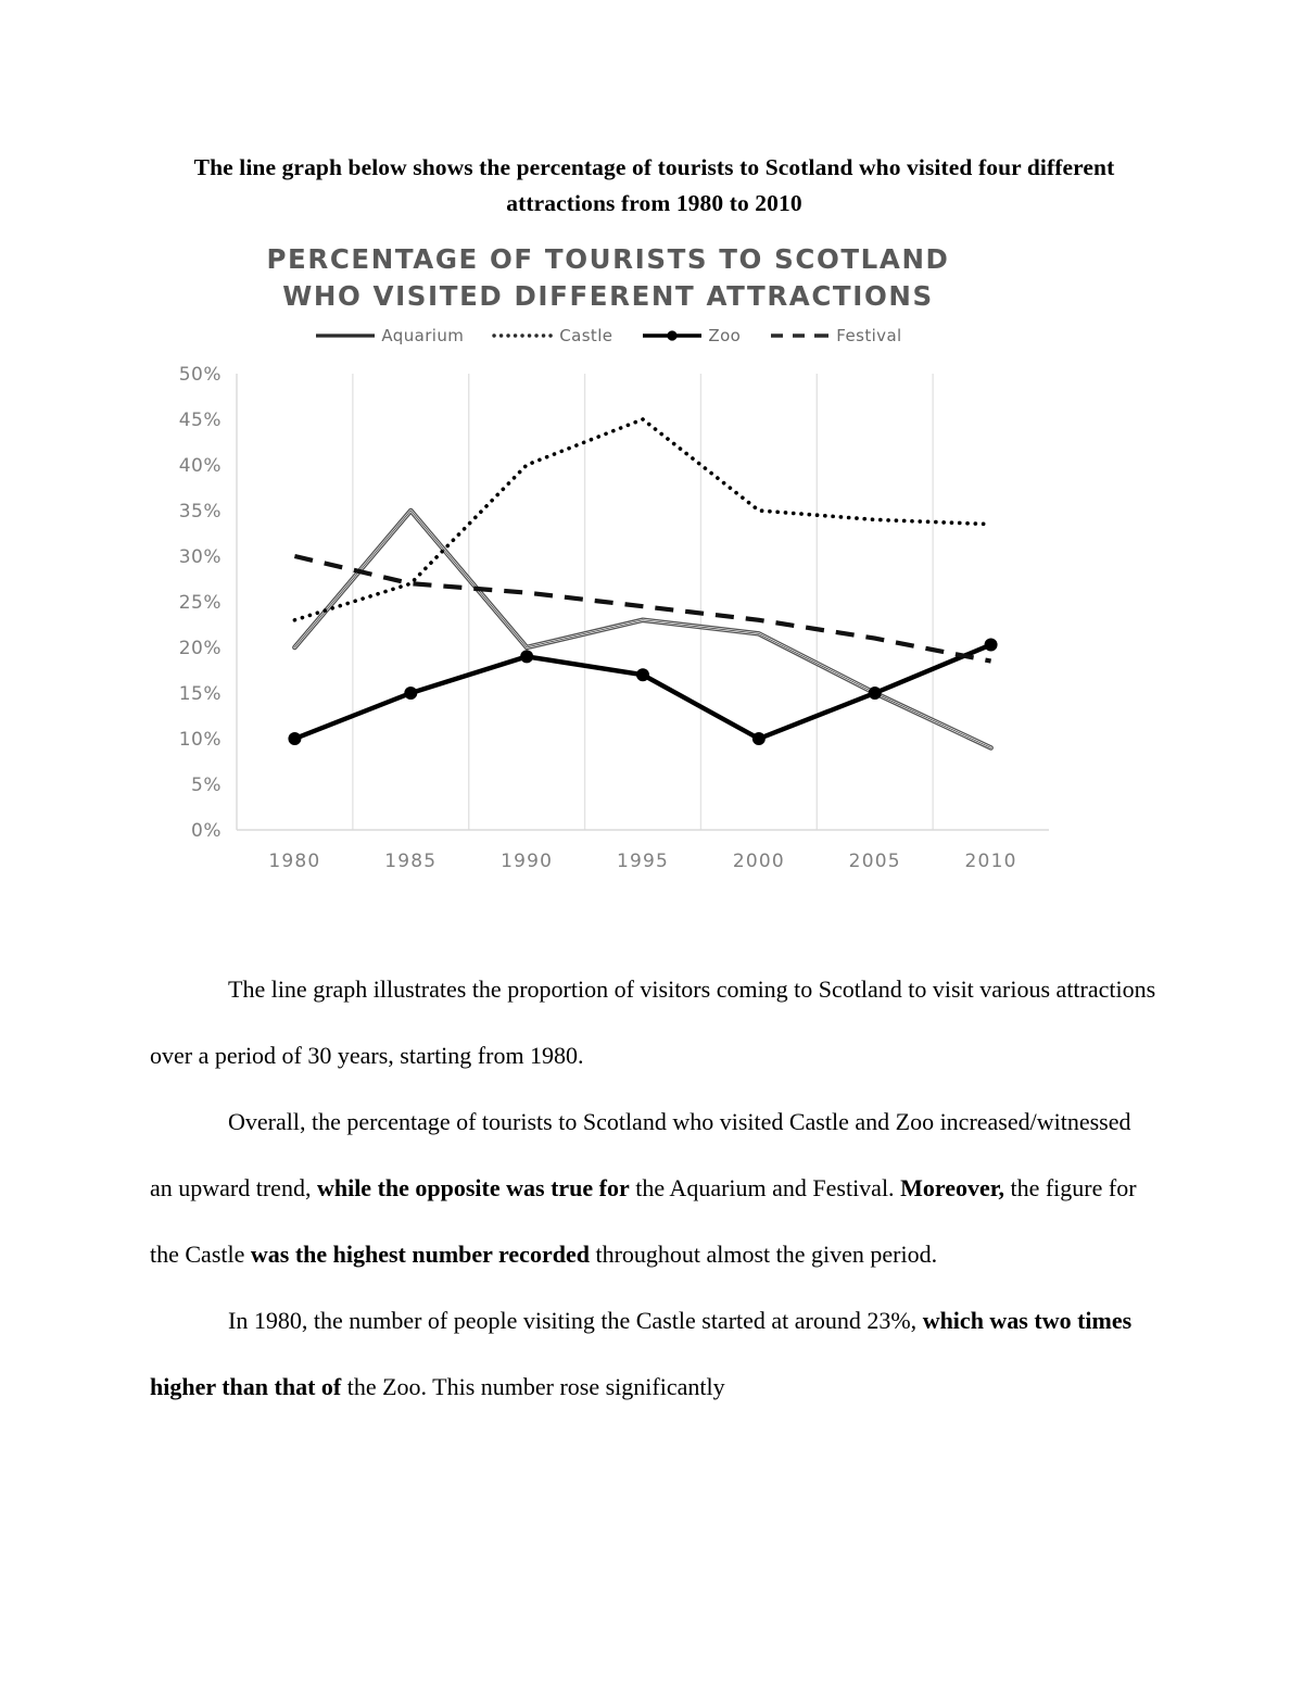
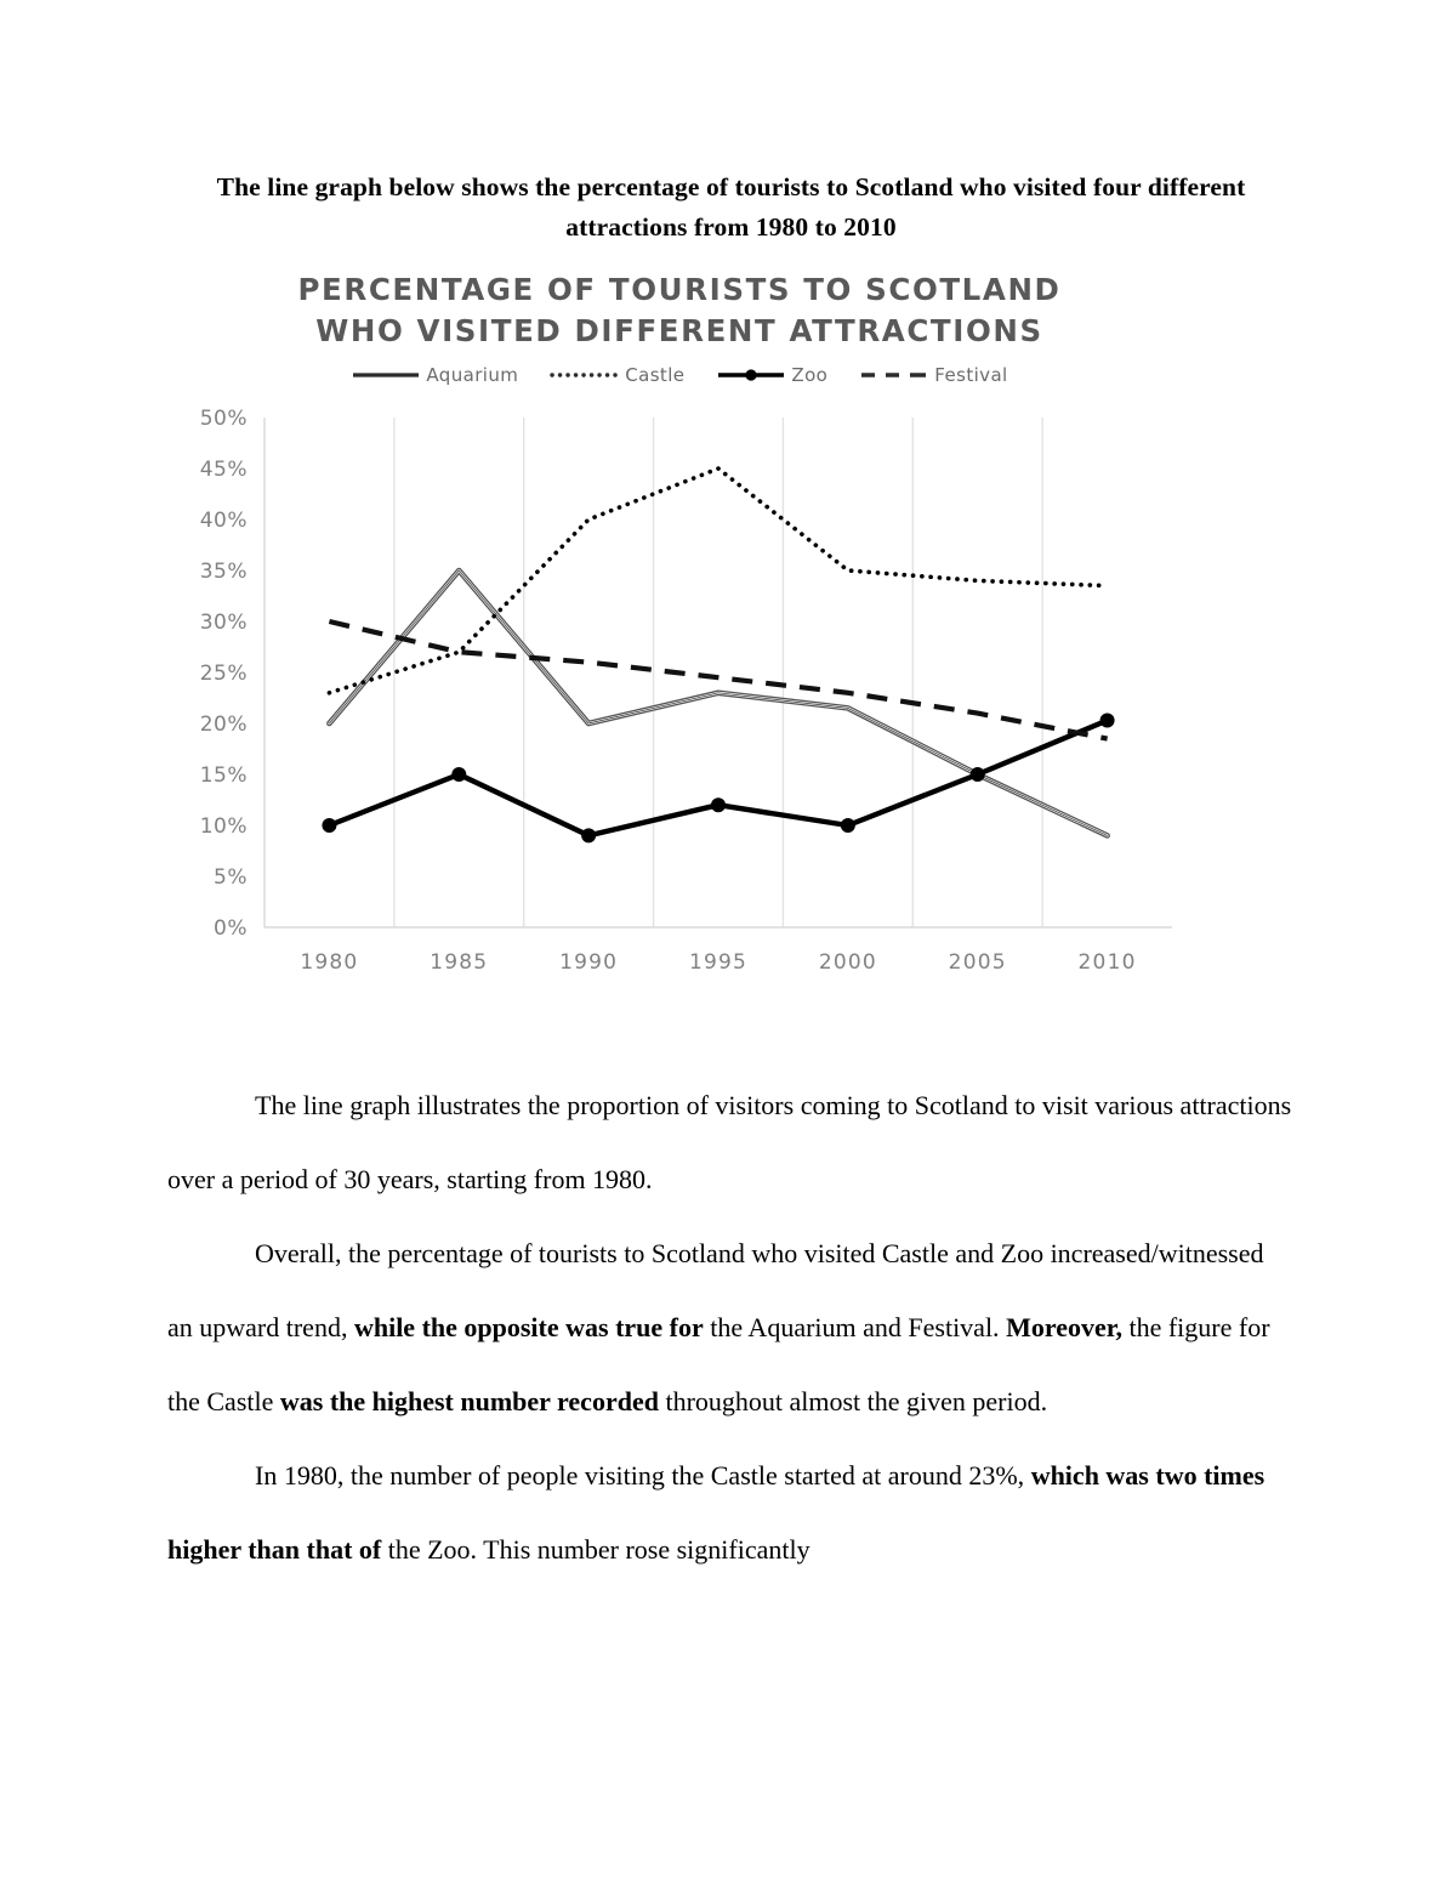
Zoo/1990: 19% -> 9%
Zoo/1995: 17% -> 12%
